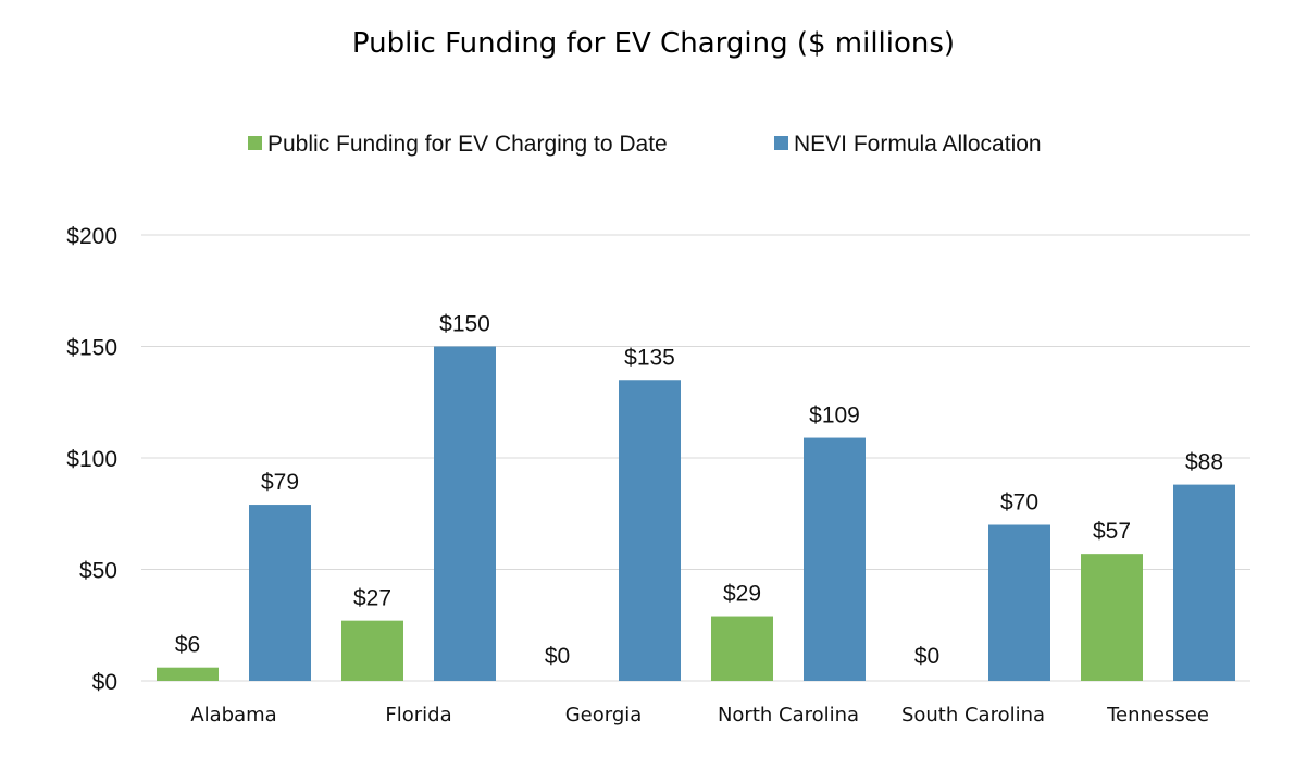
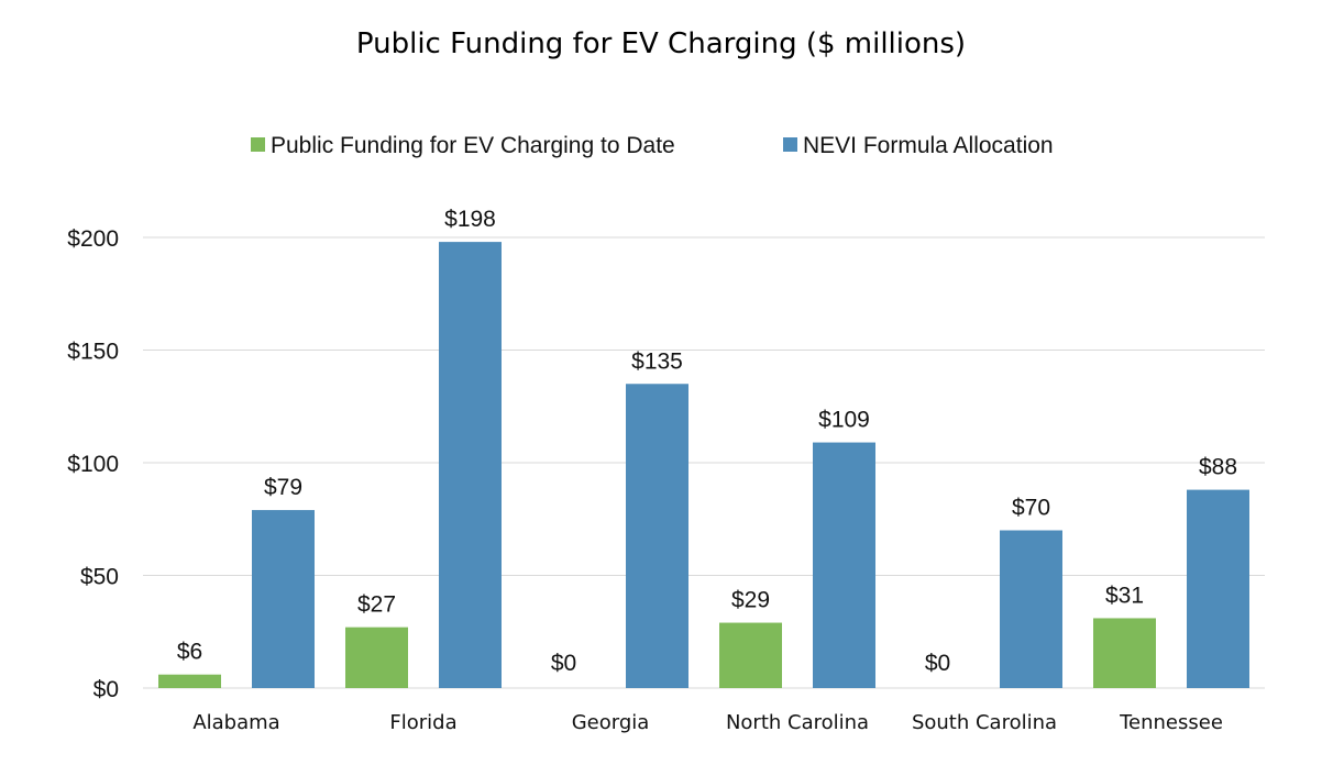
NEVI Formula Allocation/Florida: $150 -> $198
Public Funding for EV Charging to Date/Tennessee: $57 -> $31
